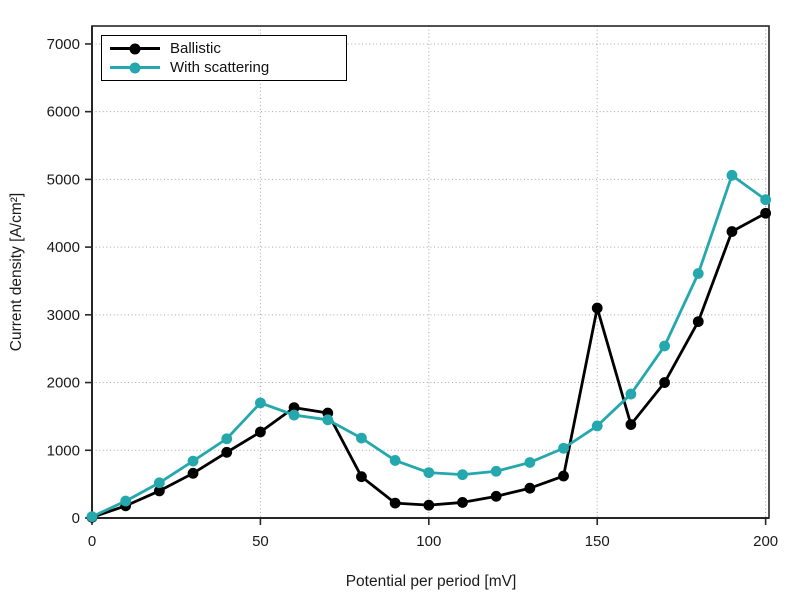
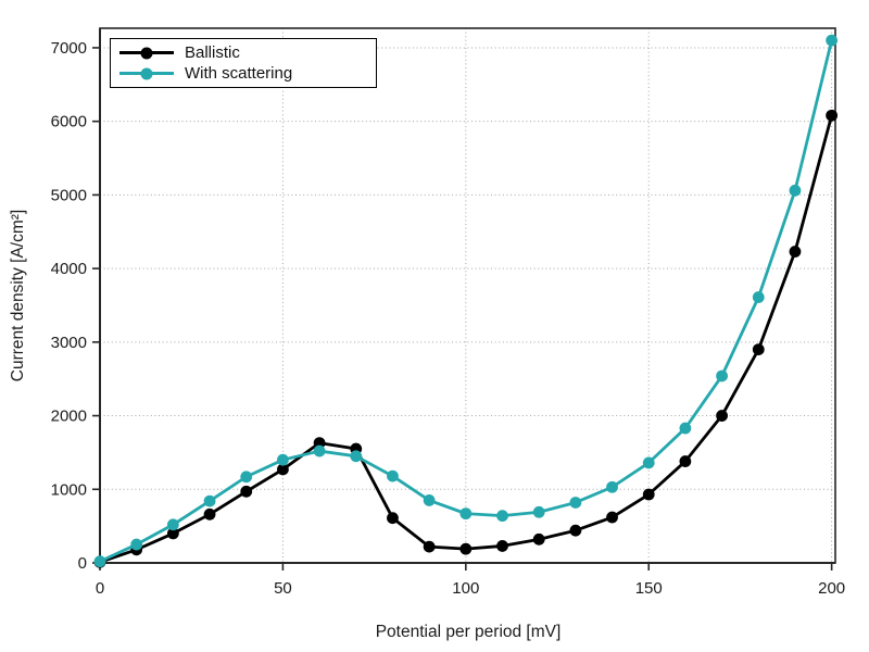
With scattering/50: 1700 -> 1400
Ballistic/150: 3100 -> 900
Ballistic/200: 4500 -> 6100
With scattering/200: 4700 -> 7100
